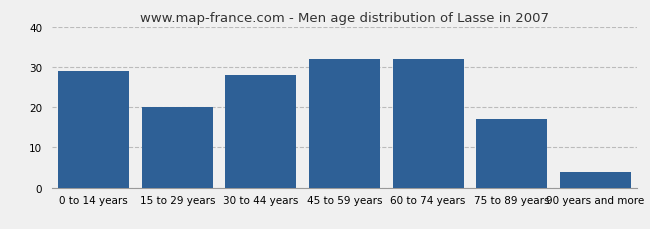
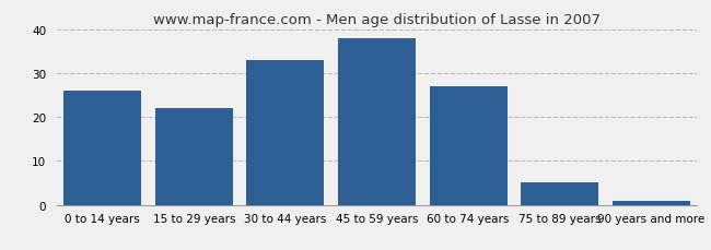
0 to 14 years: 29 -> 26
15 to 29 years: 20 -> 22
30 to 44 years: 28 -> 33
45 to 59 years: 32 -> 38
60 to 74 years: 32 -> 27
75 to 89 years: 17 -> 5
90 years and more: 4 -> 1
